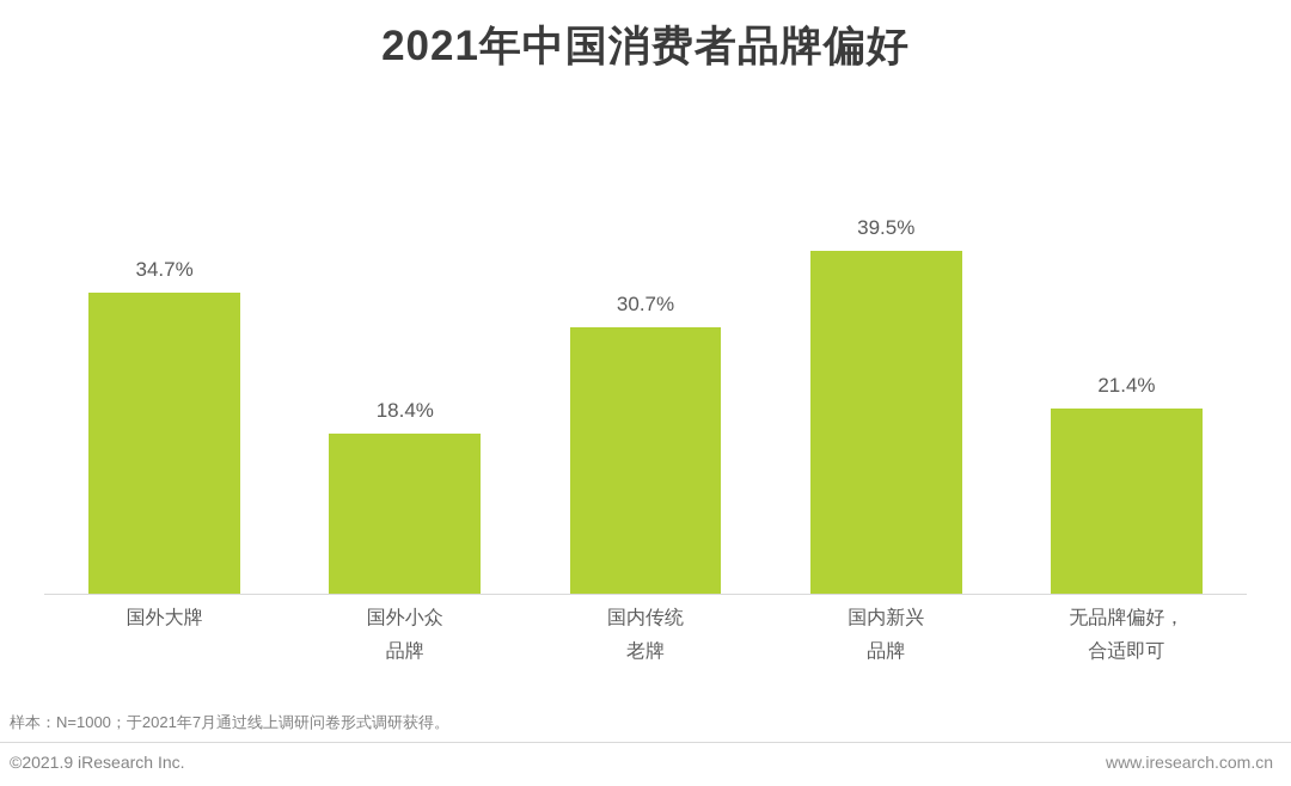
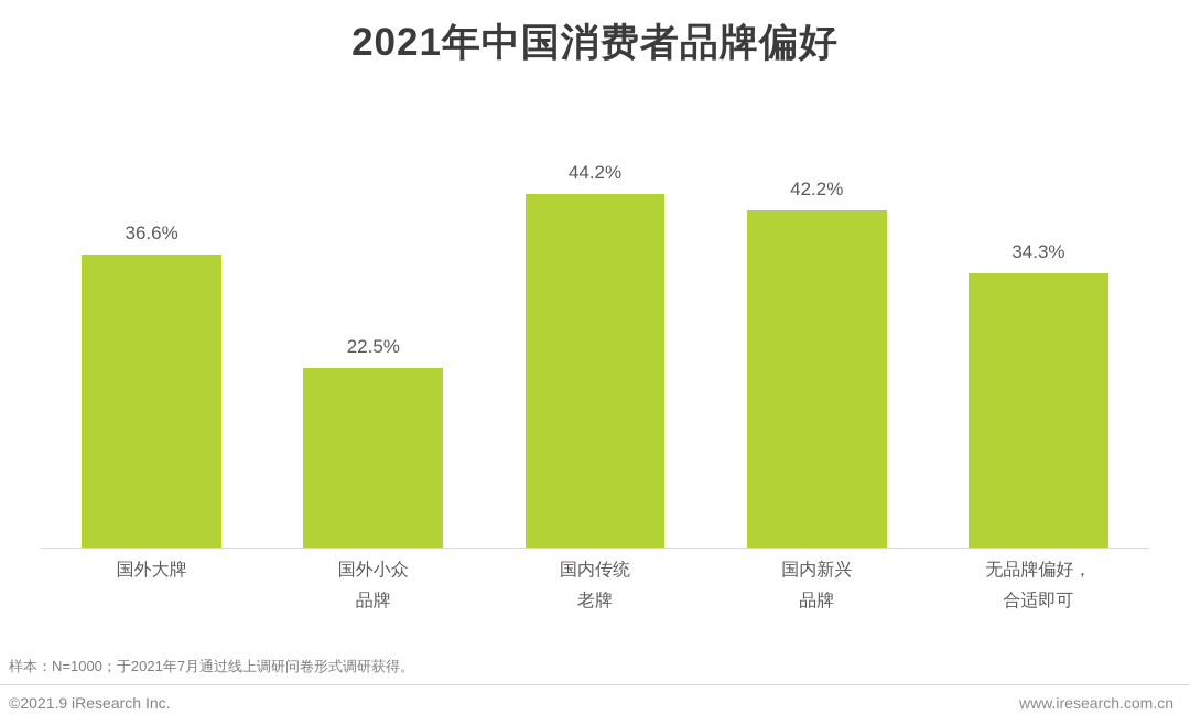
国外大牌: 34.7% -> 36.6%
国外小众品牌: 18.4% -> 22.5%
国内传统老牌: 30.7% -> 44.2%
国内新兴品牌: 39.5% -> 42.2%
无品牌偏好，合适即可: 21.4% -> 34.3%
